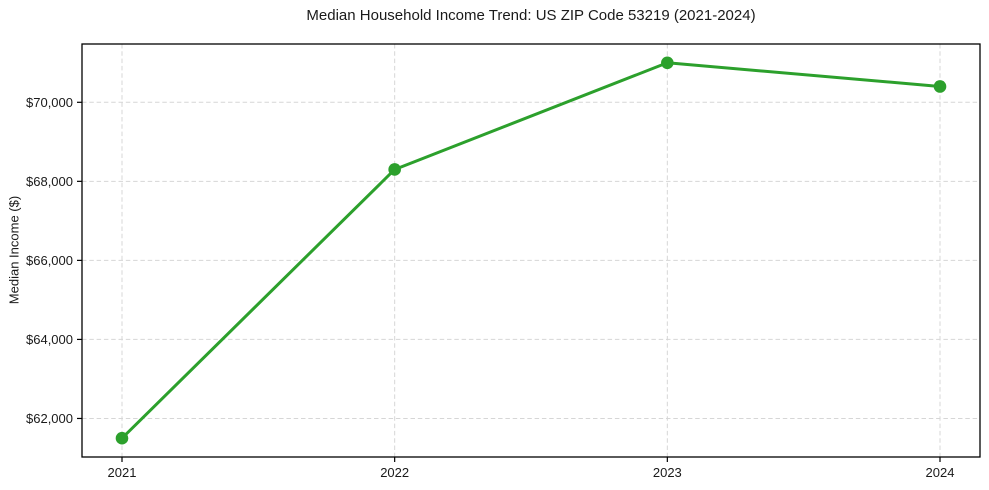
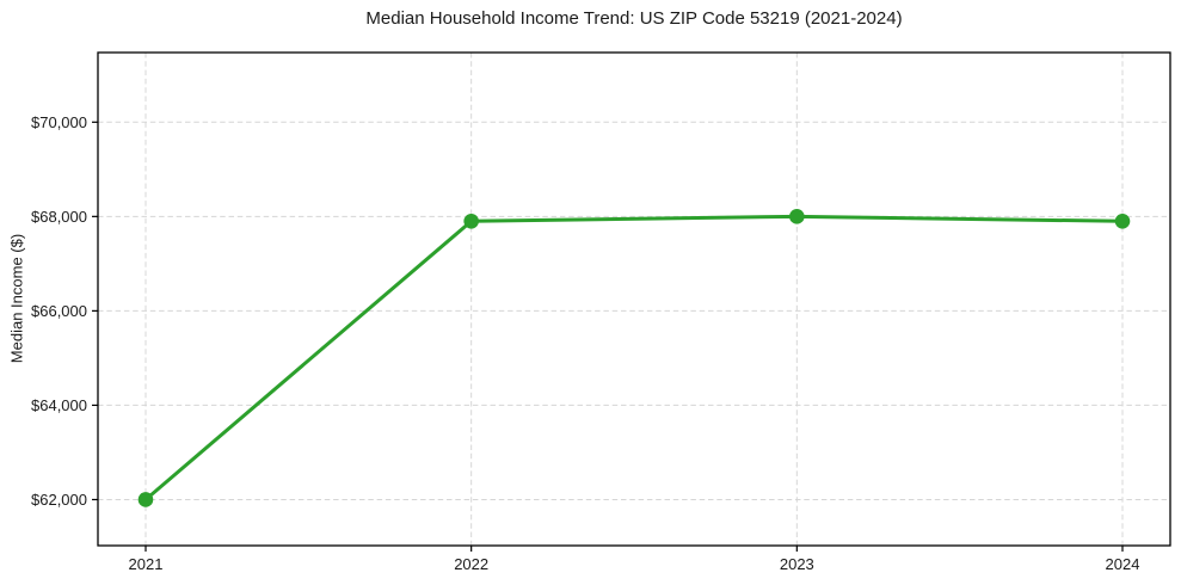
2021: $61500 -> $62000
2022: $68300 -> $67900
2023: $71000 -> $68000
2024: $70400 -> $67900
